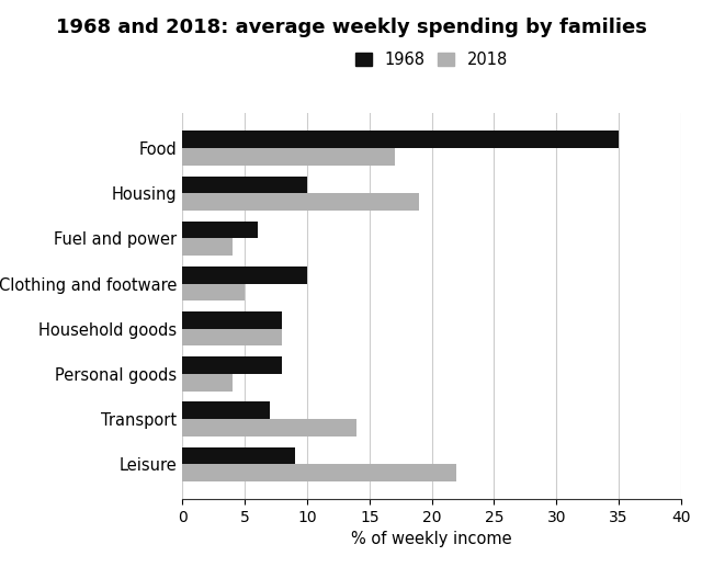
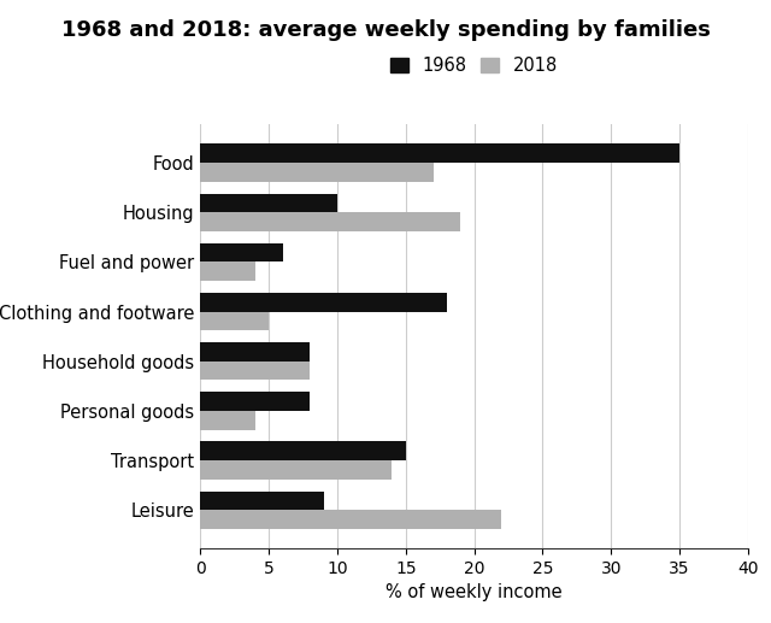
1968/Clothing and footware: 10 -> 18
1968/Transport: 7 -> 15
